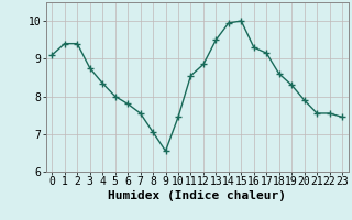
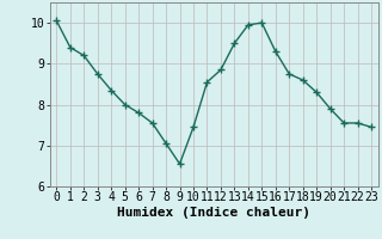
0: 9.10 -> 10.05
2: 9.40 -> 9.20
17: 9.15 -> 8.75
